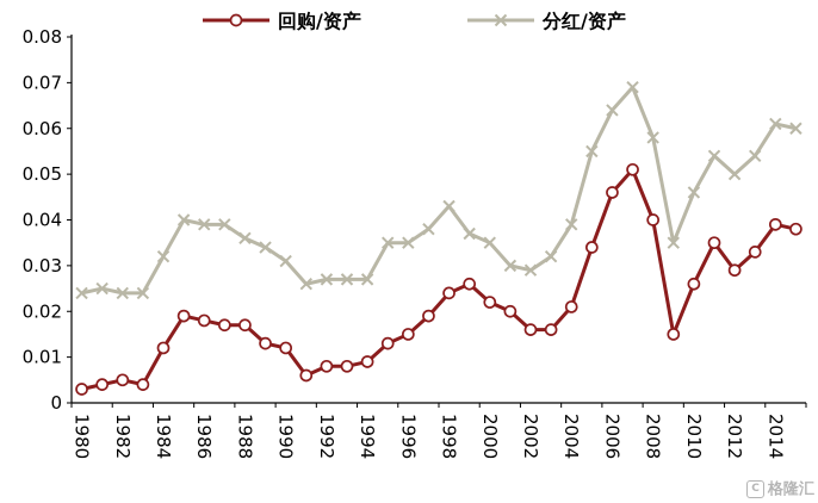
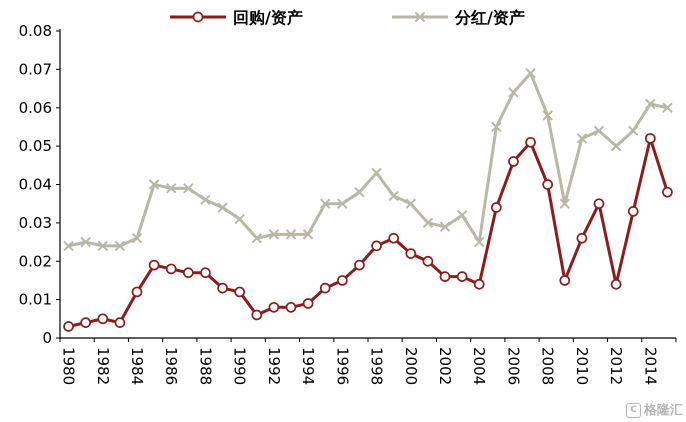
分红/资产/1984: 0.032 -> 0.026
回购/资产/2004: 0.021 -> 0.014
分红/资产/2004: 0.039 -> 0.025
分红/资产/2010: 0.046 -> 0.052
回购/资产/2012: 0.029 -> 0.014
回购/资产/2014: 0.039 -> 0.052
